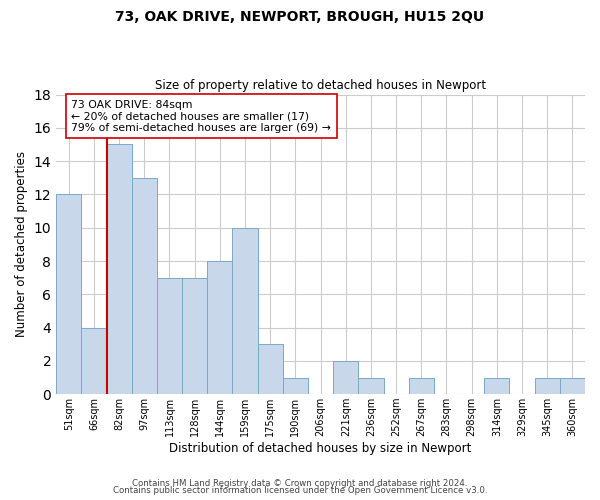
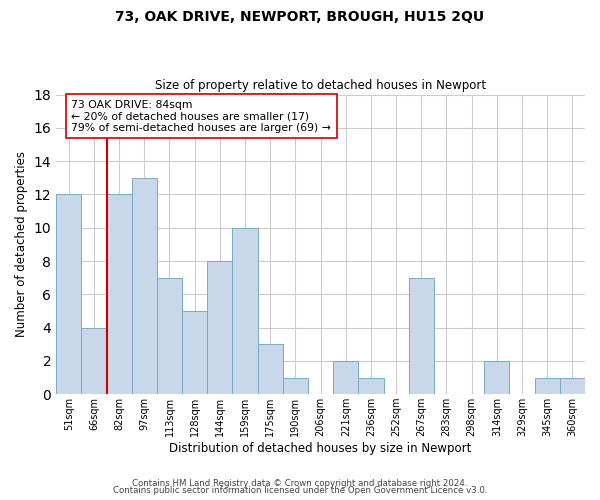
82sqm: 15 -> 12
128sqm: 7 -> 5
267sqm: 1 -> 7
314sqm: 1 -> 2
